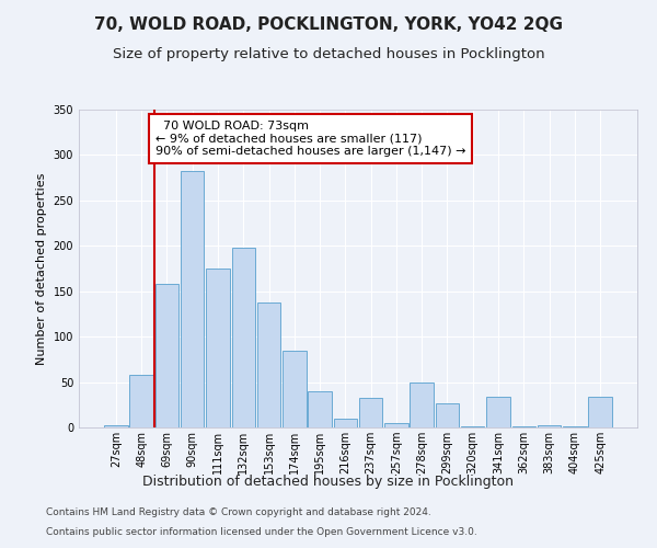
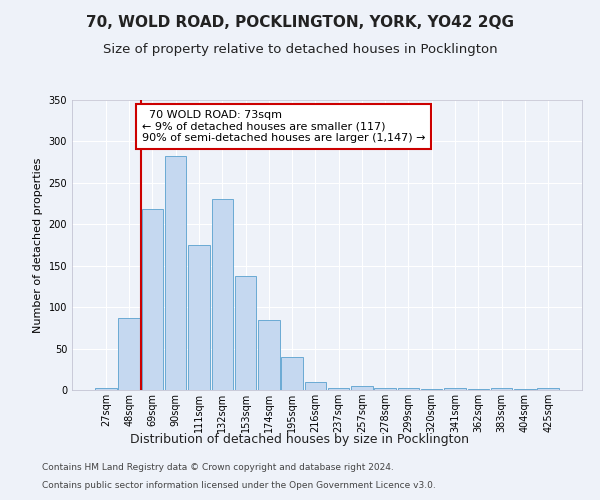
48sqm: 58 -> 87
69sqm: 158 -> 219
132sqm: 198 -> 231
237sqm: 32 -> 3
278sqm: 50 -> 2
299sqm: 26 -> 3
341sqm: 34 -> 2
425sqm: 34 -> 2
